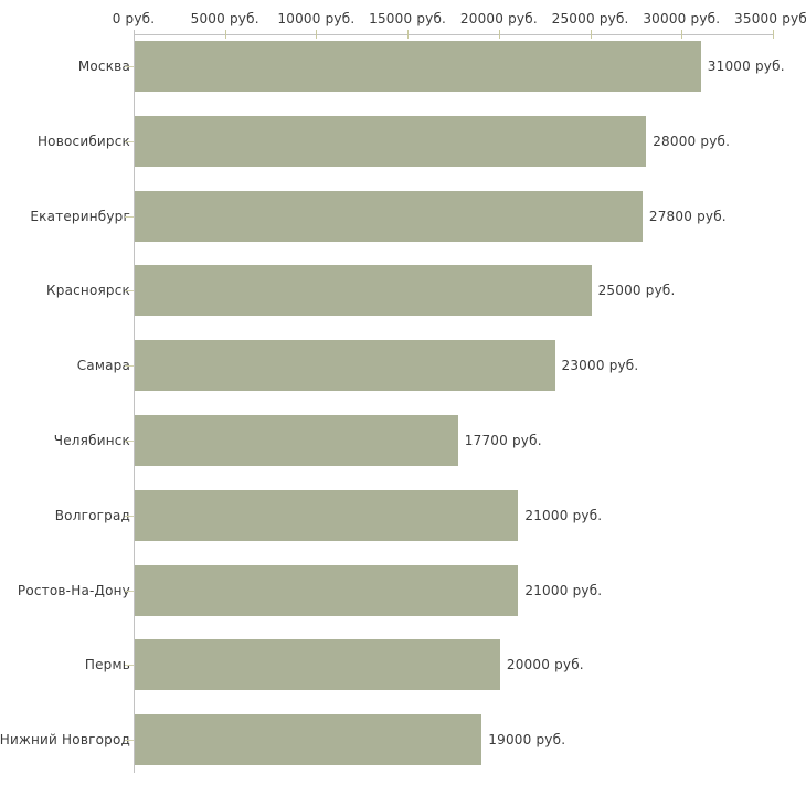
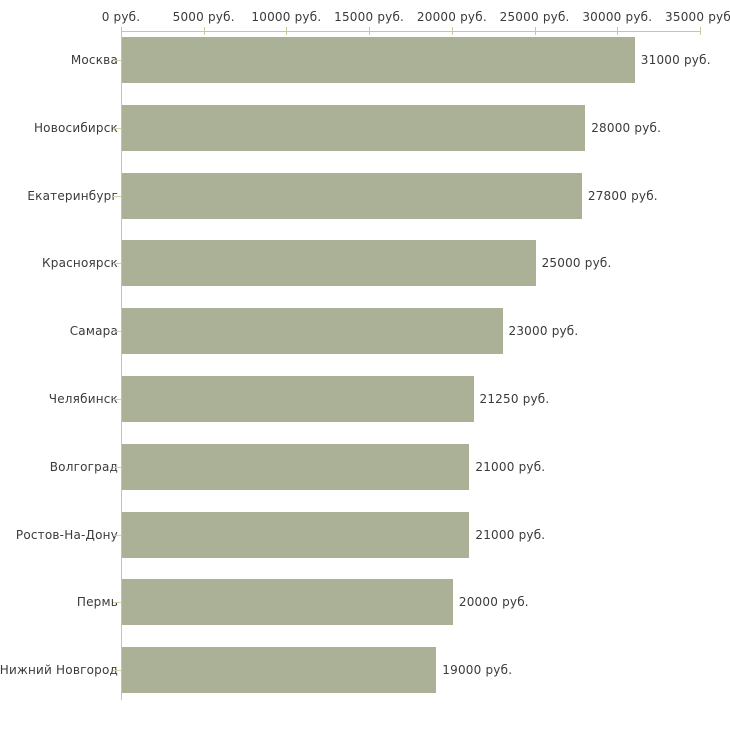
Челябинск: 17700 -> 21250
